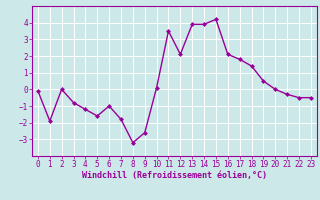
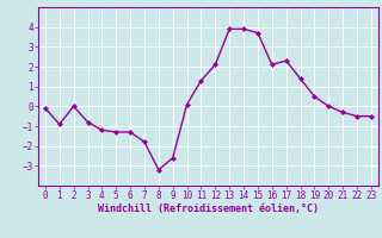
1: -1.9 -> -0.9
5: -1.6 -> -1.3
6: -1.0 -> -1.3
11: 3.5 -> 1.3
15: 4.2 -> 3.7
17: 1.8 -> 2.3
